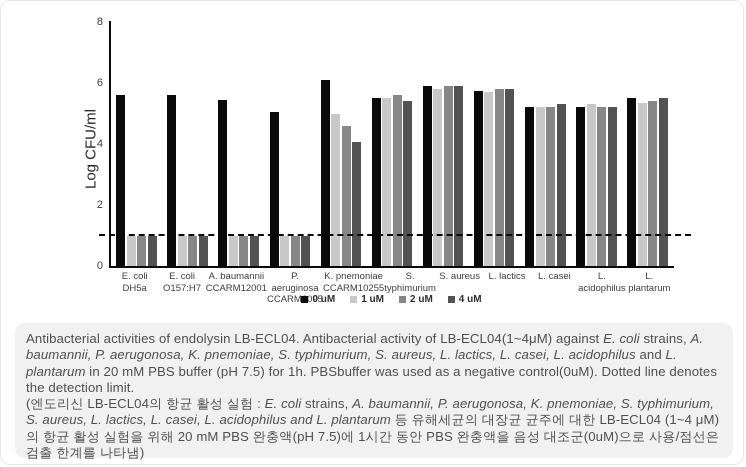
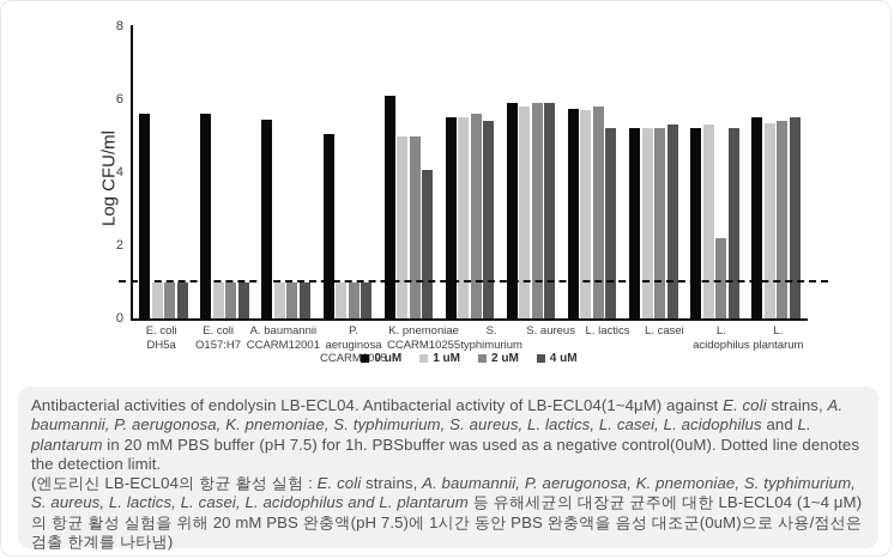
2 uM/K. pnemoniae CCARM10255: 4.6 -> 5.0
4 uM/L. lactics: 5.8 -> 5.2
2 uM/L. acidophilus: 5.2 -> 2.2
